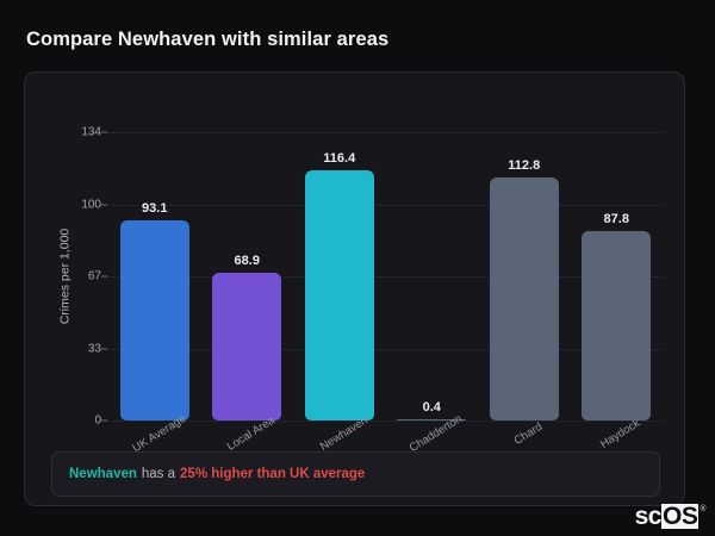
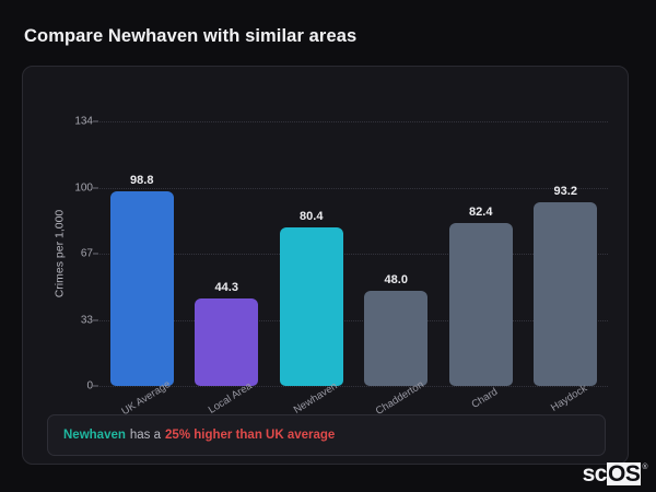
UK Average: 93.1 -> 98.8
Local Area: 68.9 -> 44.3
Newhaven: 116.4 -> 80.4
Chadderton: 0.4 -> 48.0
Chard: 112.8 -> 82.4
Haydock: 87.8 -> 93.2
